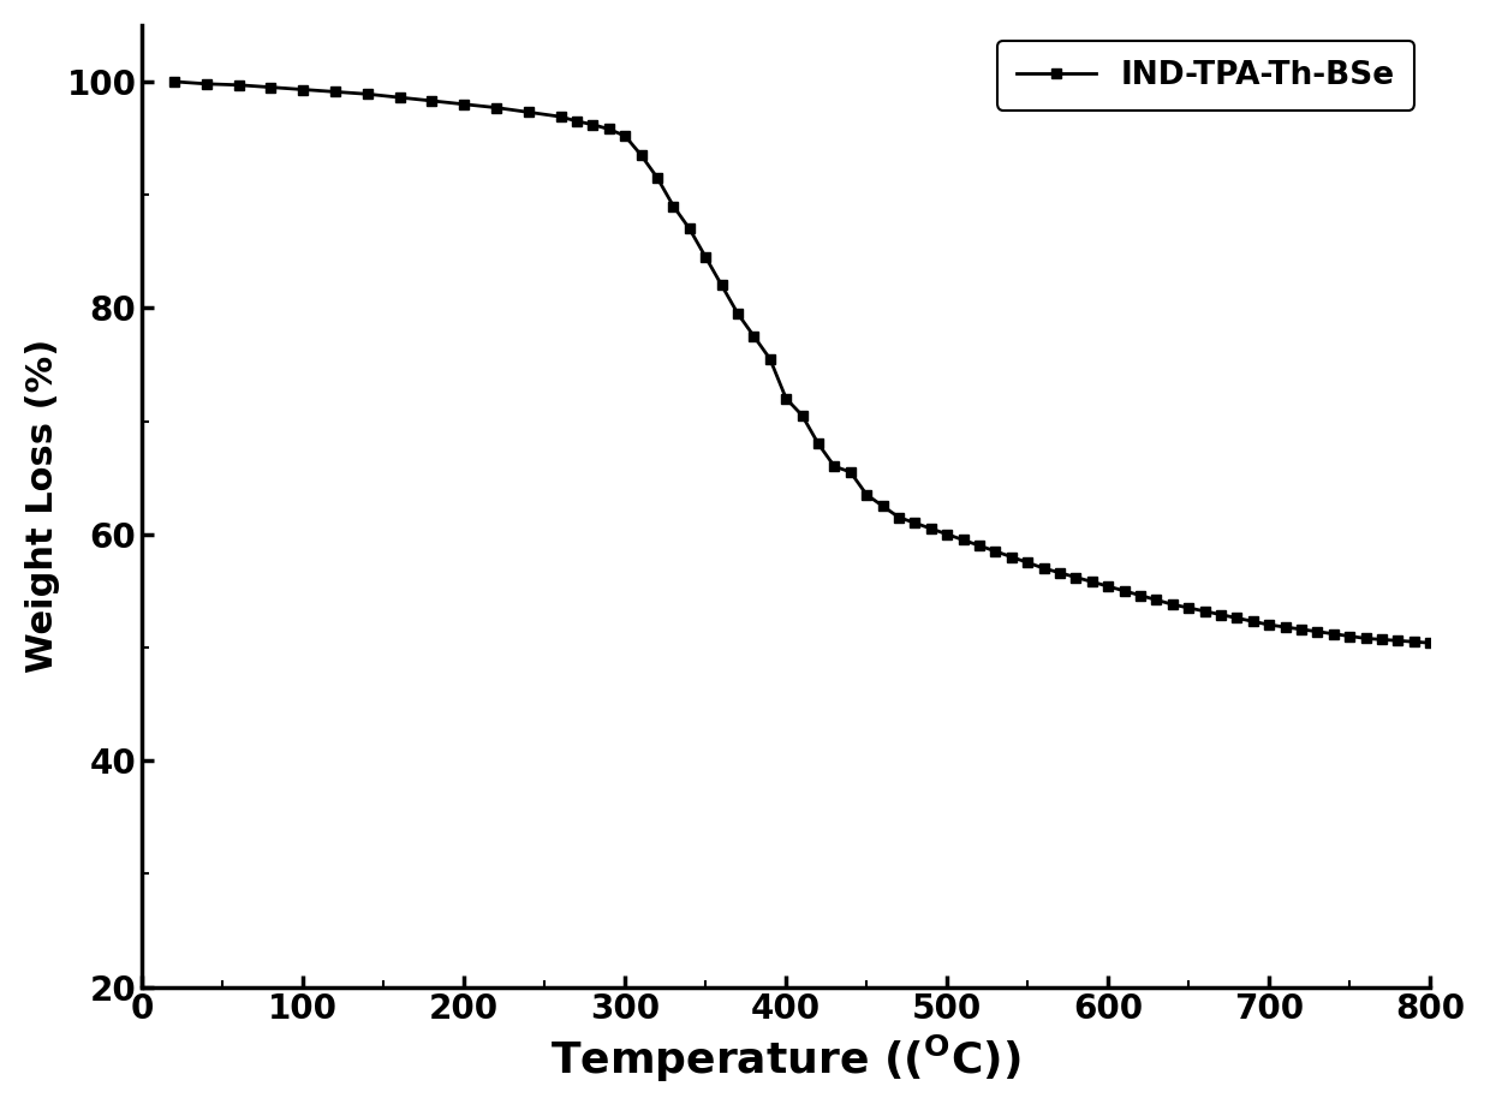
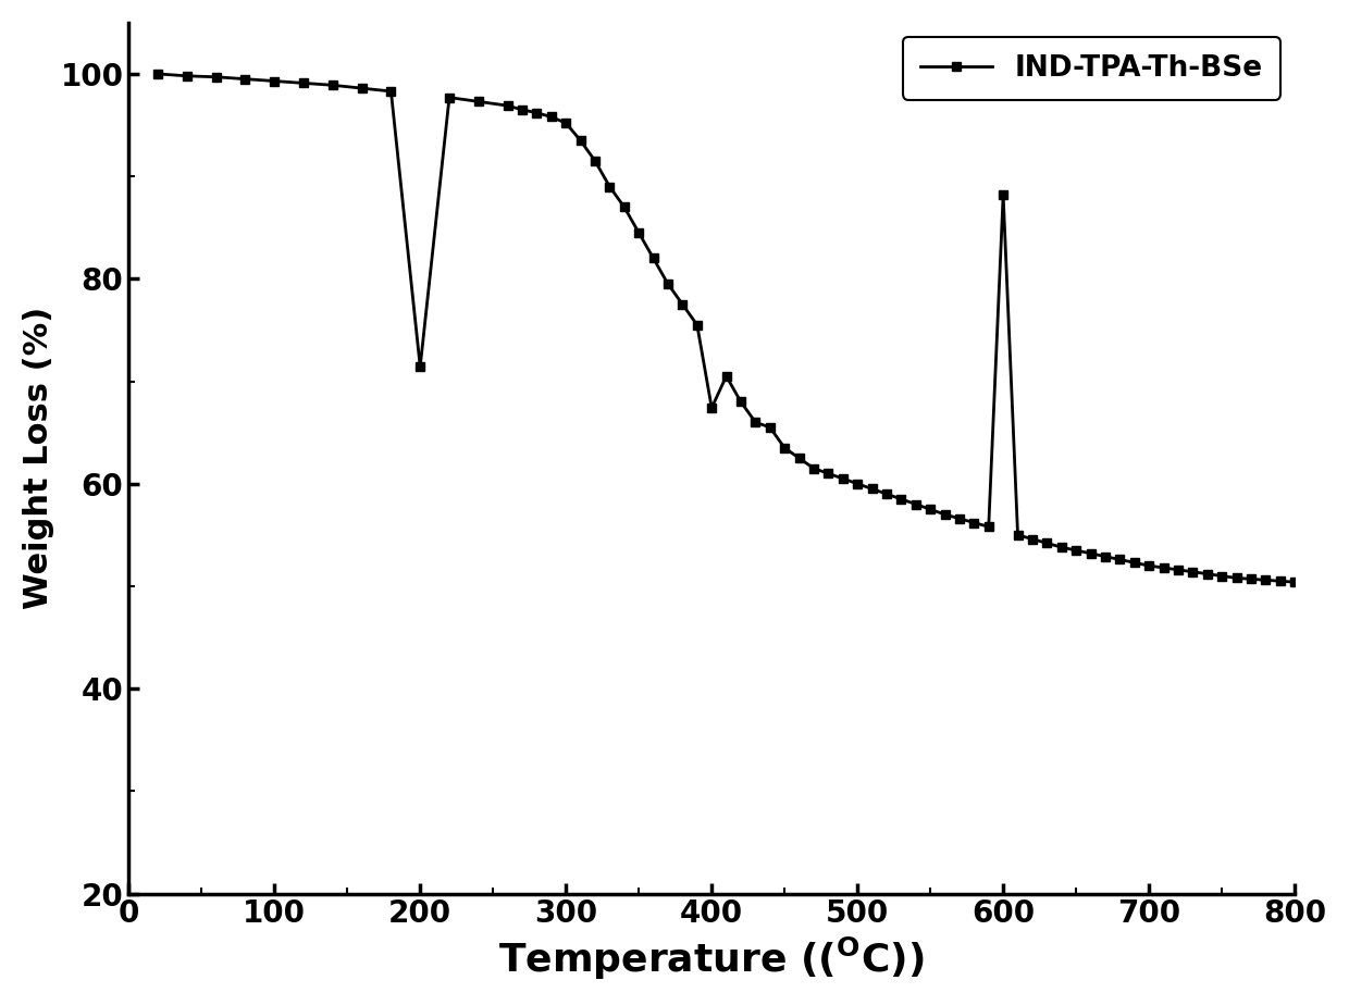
200: 98.0 -> 71.4
400: 72.0 -> 67.4
600: 55.4 -> 88.2
